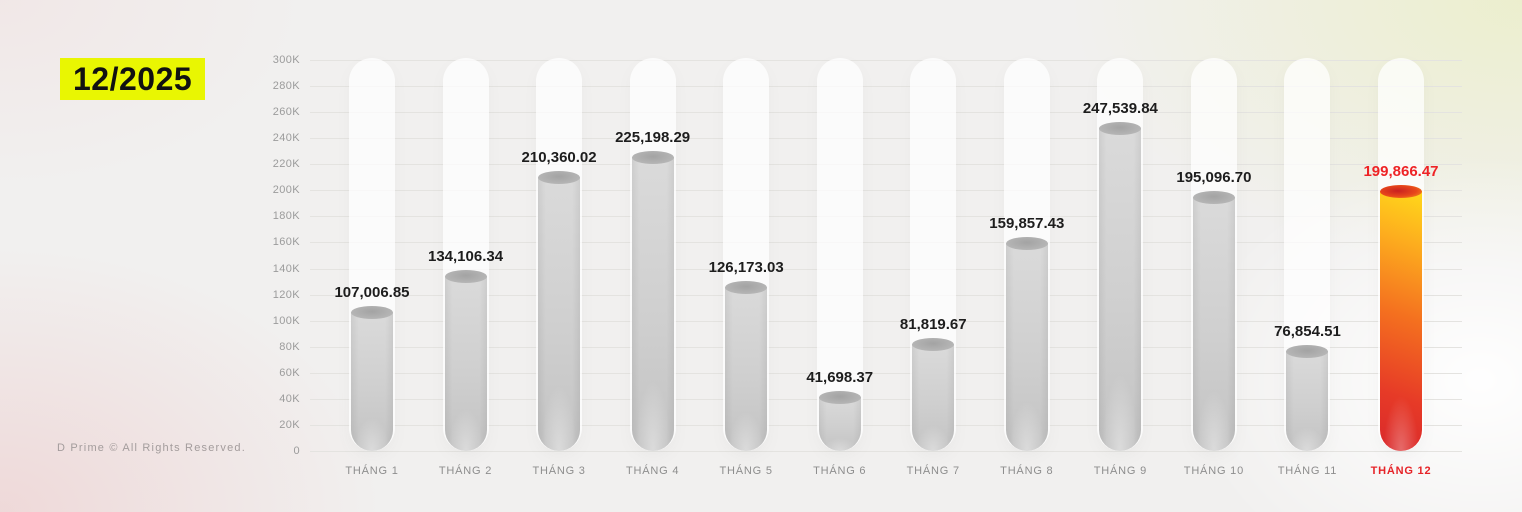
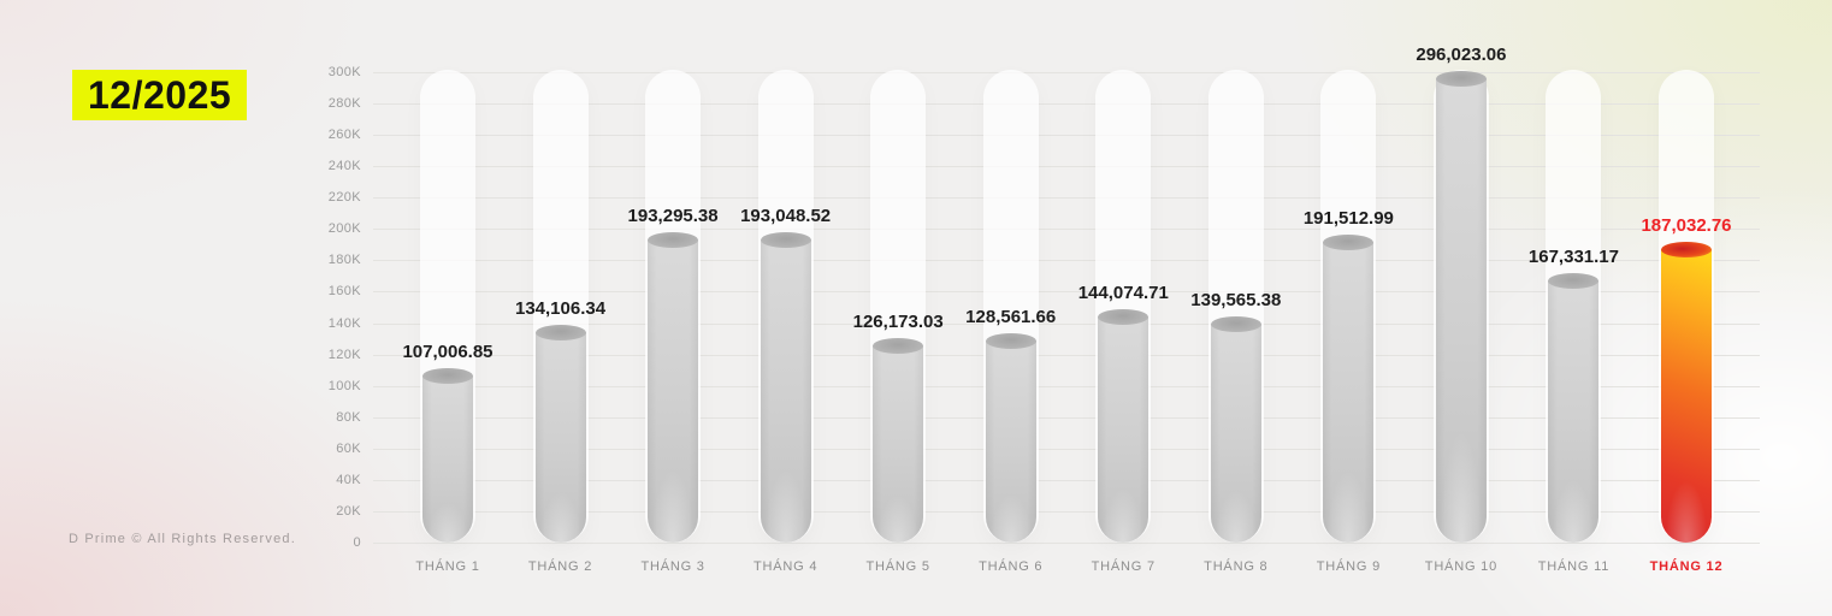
THÁNG 3: 210,360.02 -> 193,295.38
THÁNG 4: 225,198.29 -> 193,048.52
THÁNG 6: 41,698.37 -> 128,561.66
THÁNG 7: 81,819.67 -> 144,074.71
THÁNG 8: 159,857.43 -> 139,565.38
THÁNG 9: 247,539.84 -> 191,512.99
THÁNG 10: 195,096.70 -> 296,023.06
THÁNG 11: 76,854.51 -> 167,331.17
THÁNG 12: 199,866.47 -> 187,032.76
